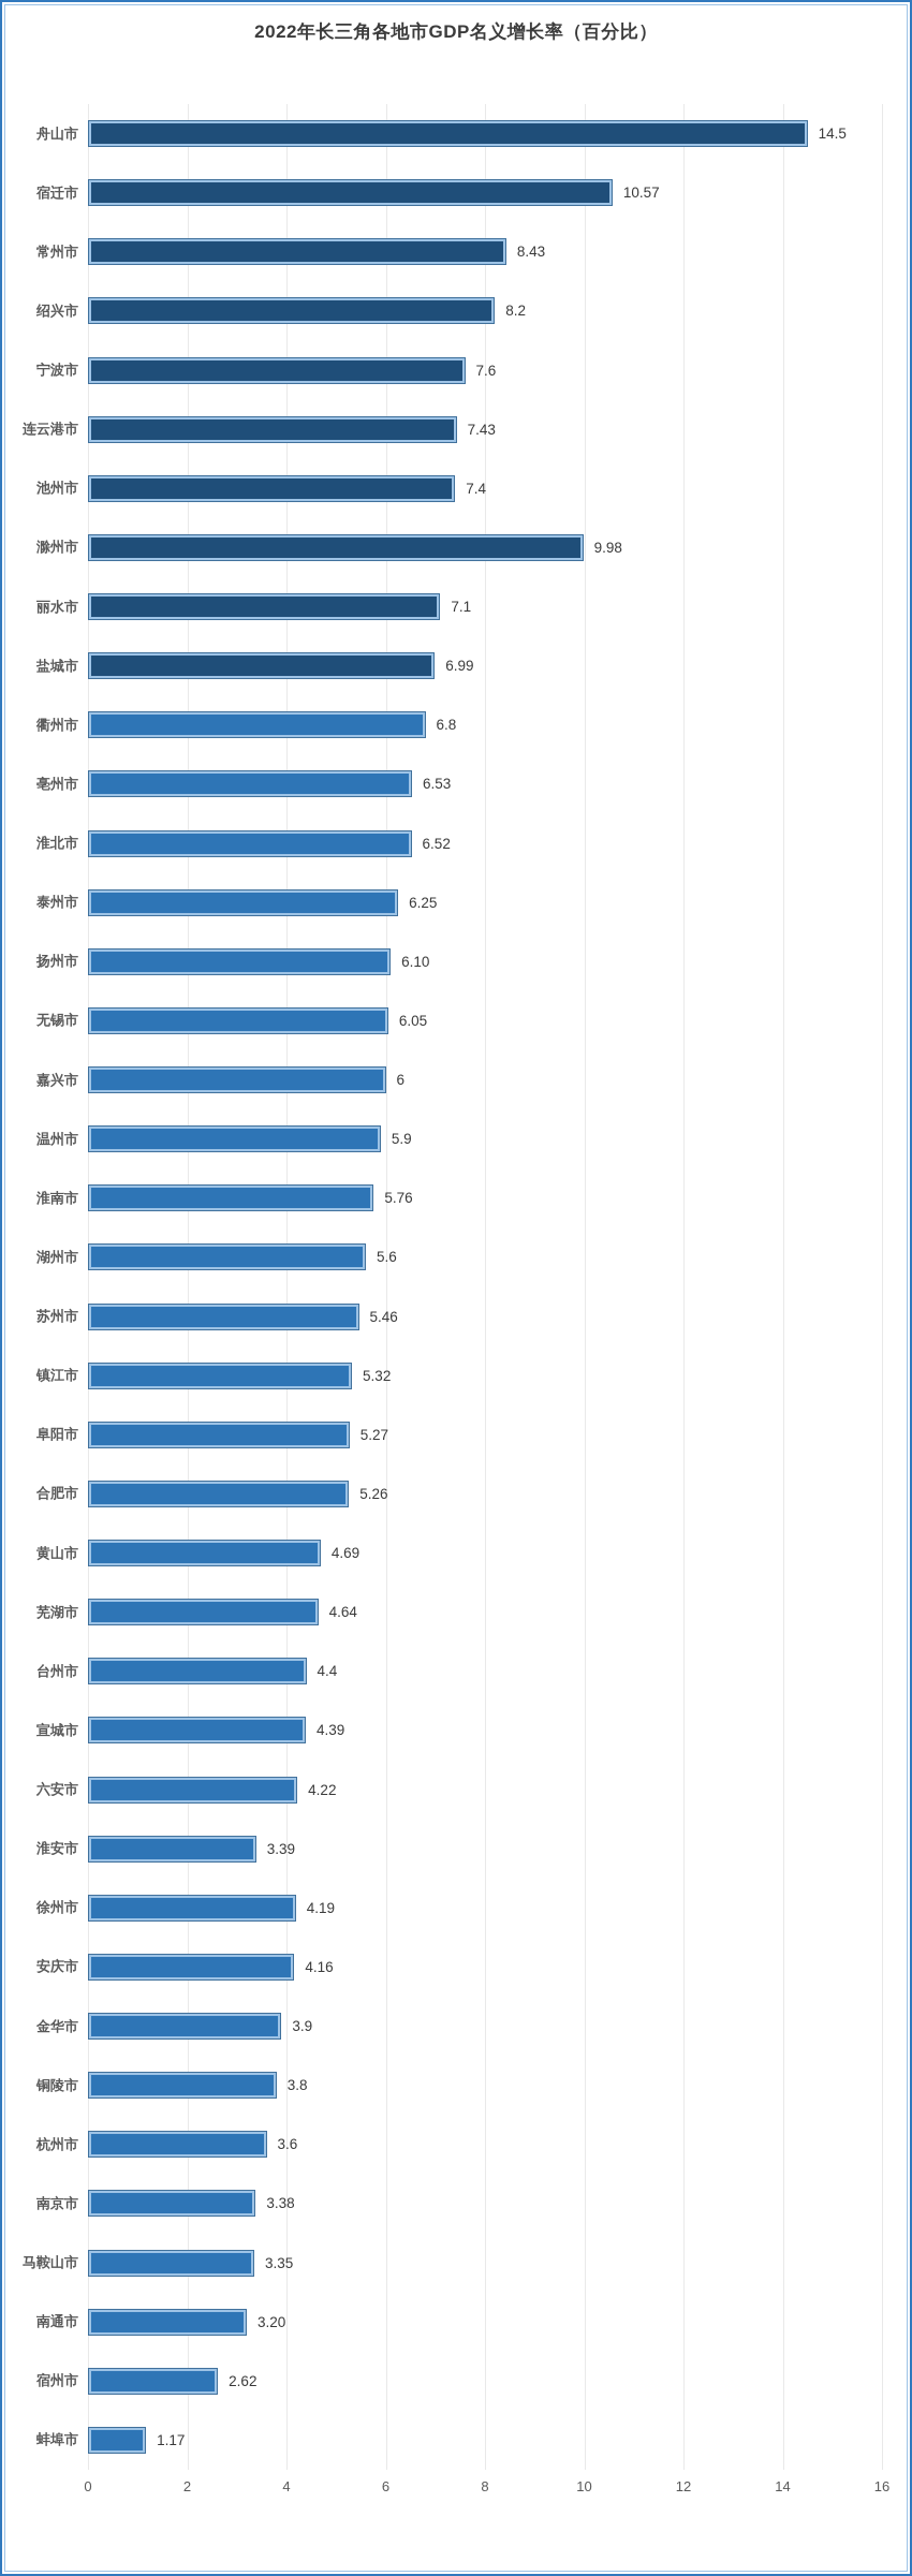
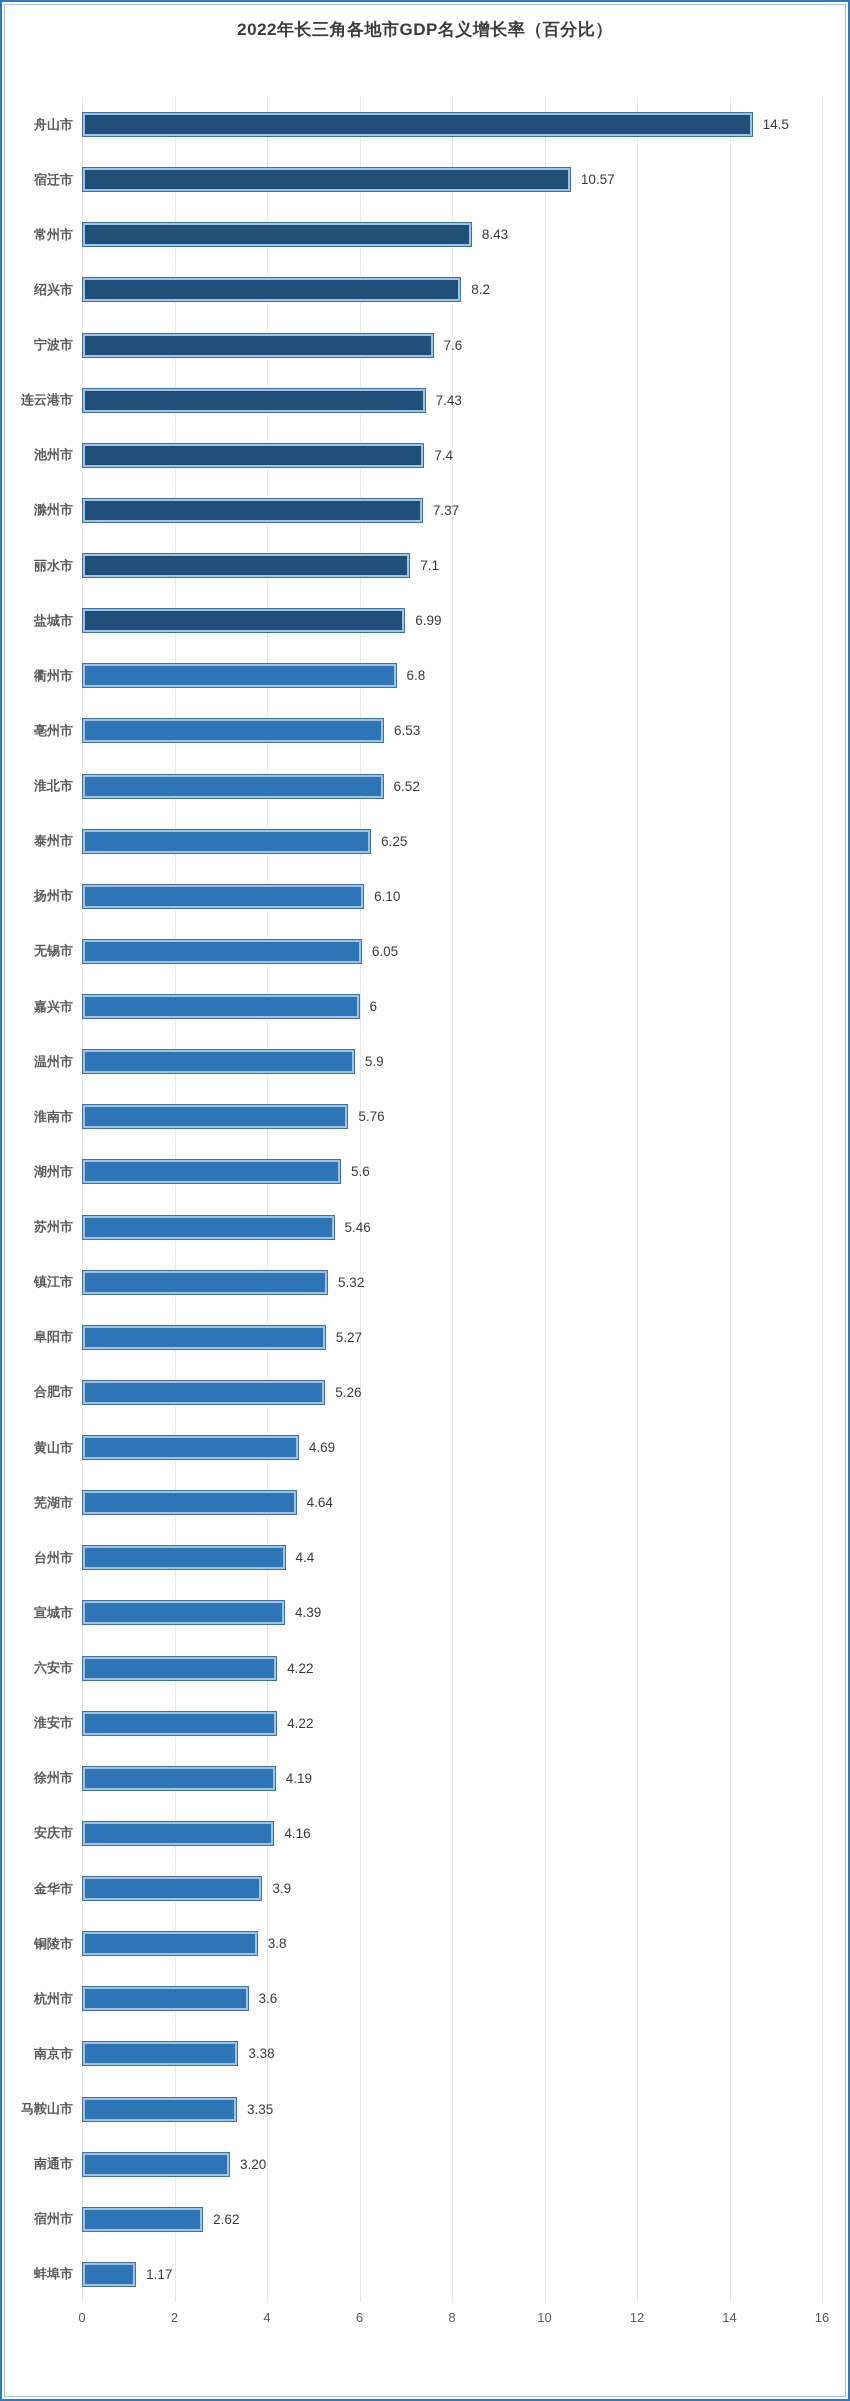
滁州市: 9.98 -> 7.37
淮安市: 3.39 -> 4.22
